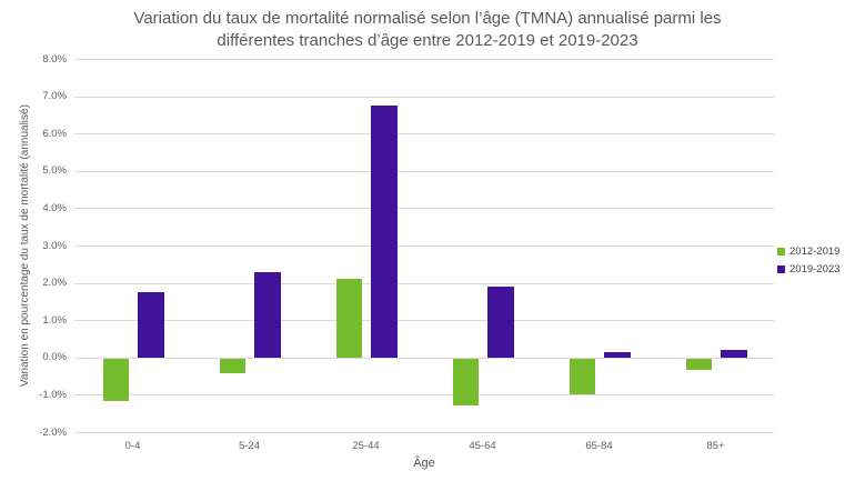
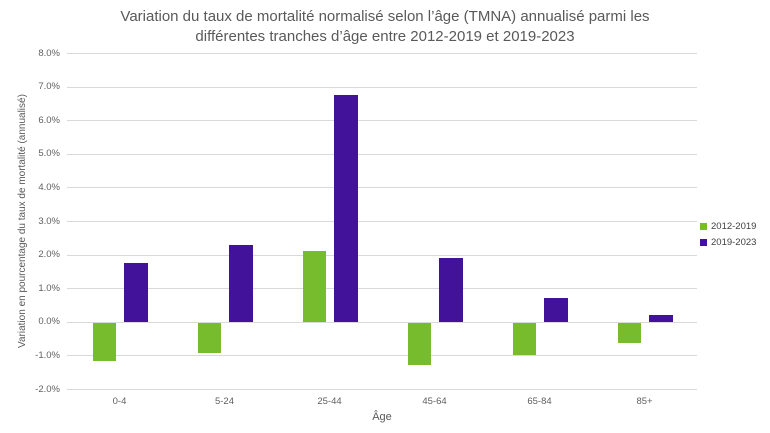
2012-2019/5-24: -0.4% -> -0.9%
2019-2023/65-84: 0.1% -> 0.7%
2012-2019/85+: -0.3% -> -0.6%
